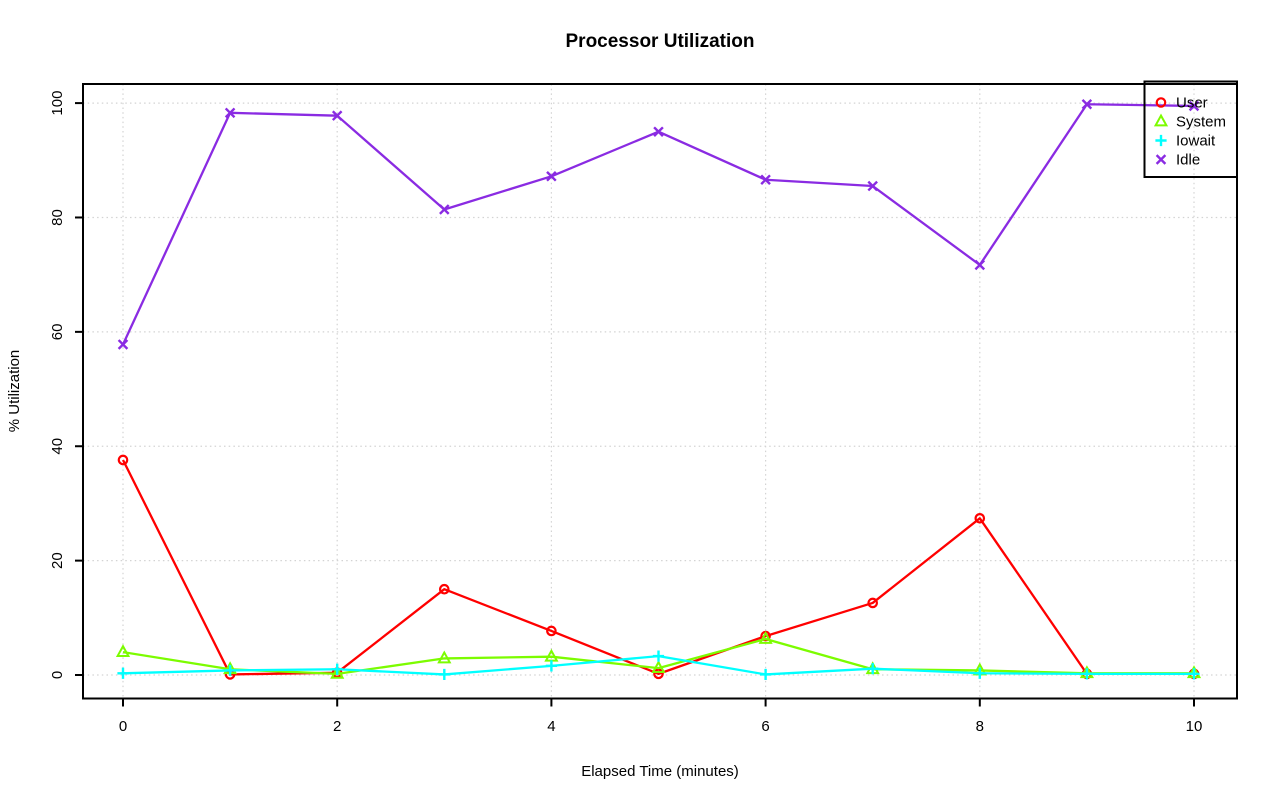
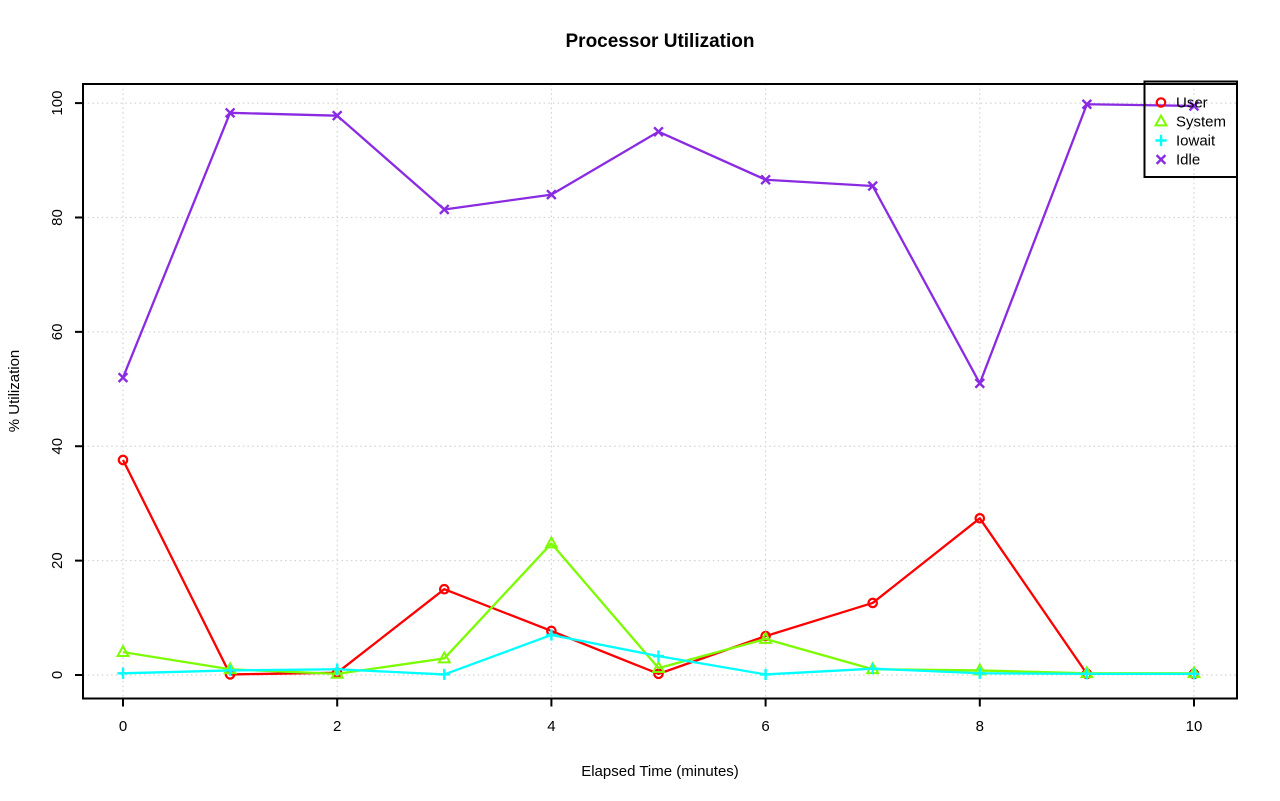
Idle/0: 58 -> 52
System/4: 3 -> 23
Iowait/4: 2 -> 7
Idle/4: 87 -> 84
Idle/8: 72 -> 51
